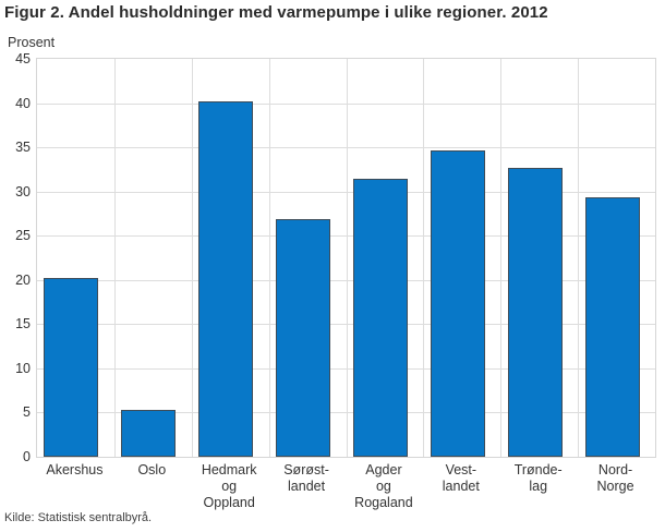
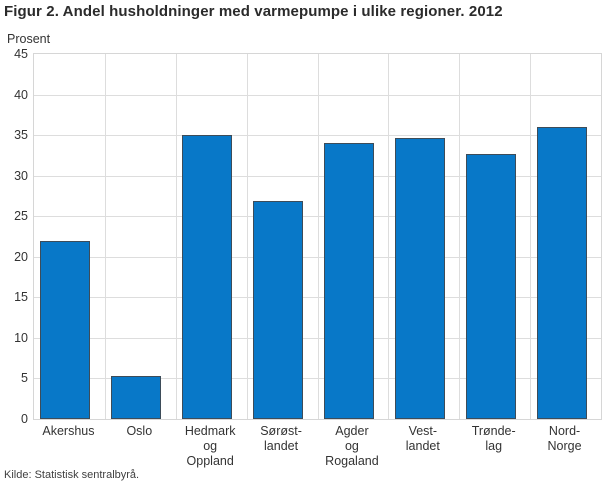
Akershus: 20 -> 22
Hedmark og Oppland: 40 -> 35
Agder og Rogaland: 31 -> 34
Nord-Norge: 29 -> 36
